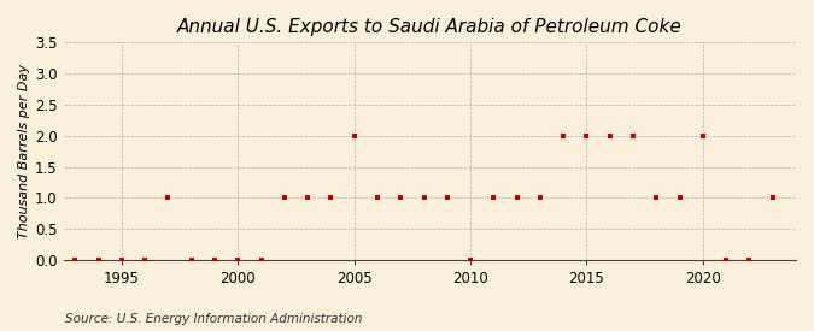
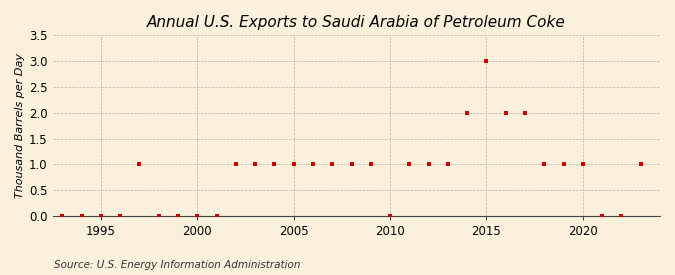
2005: 2 -> 1
2015: 2 -> 3
2020: 2 -> 1
